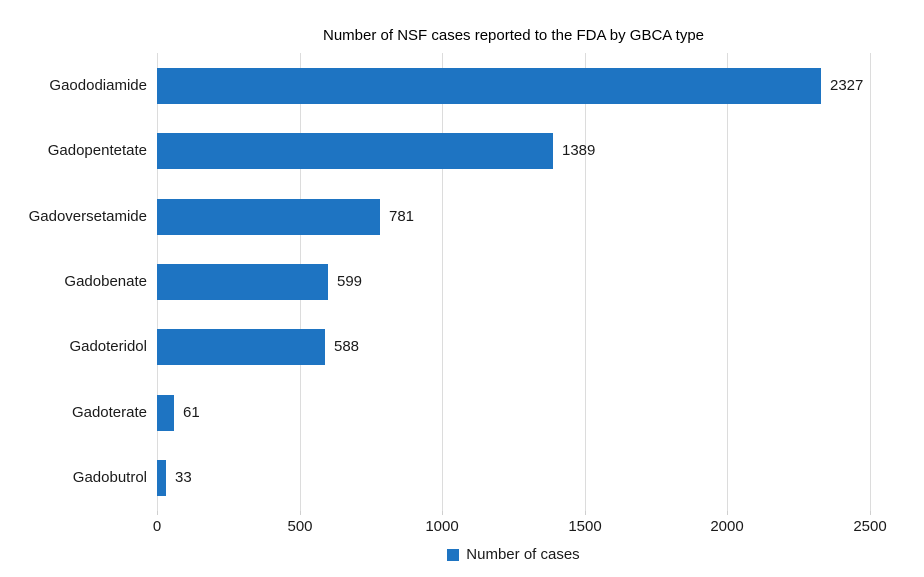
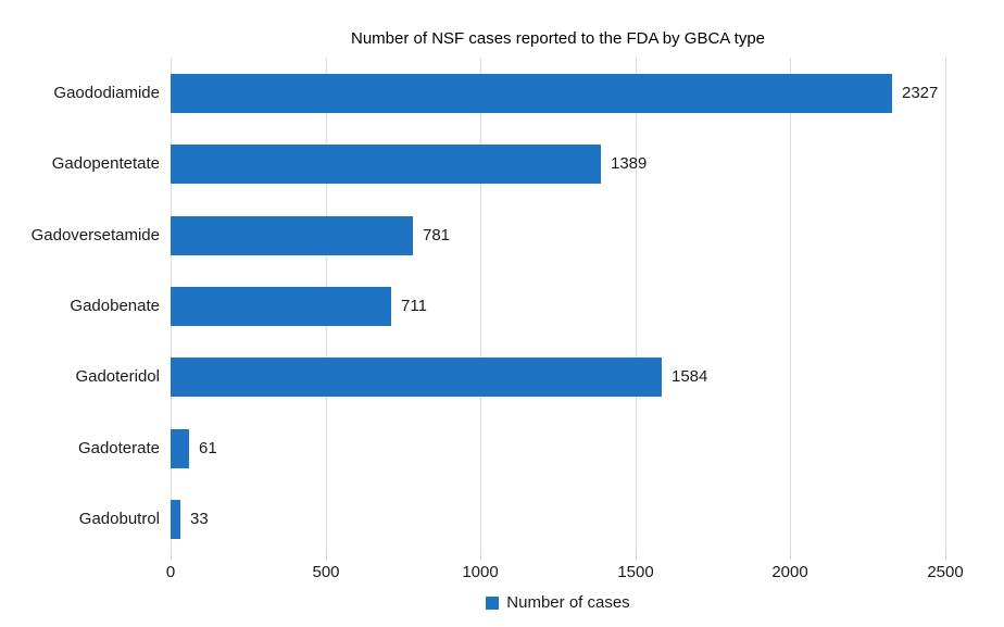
Gadobenate: 599 -> 711
Gadoteridol: 588 -> 1584
